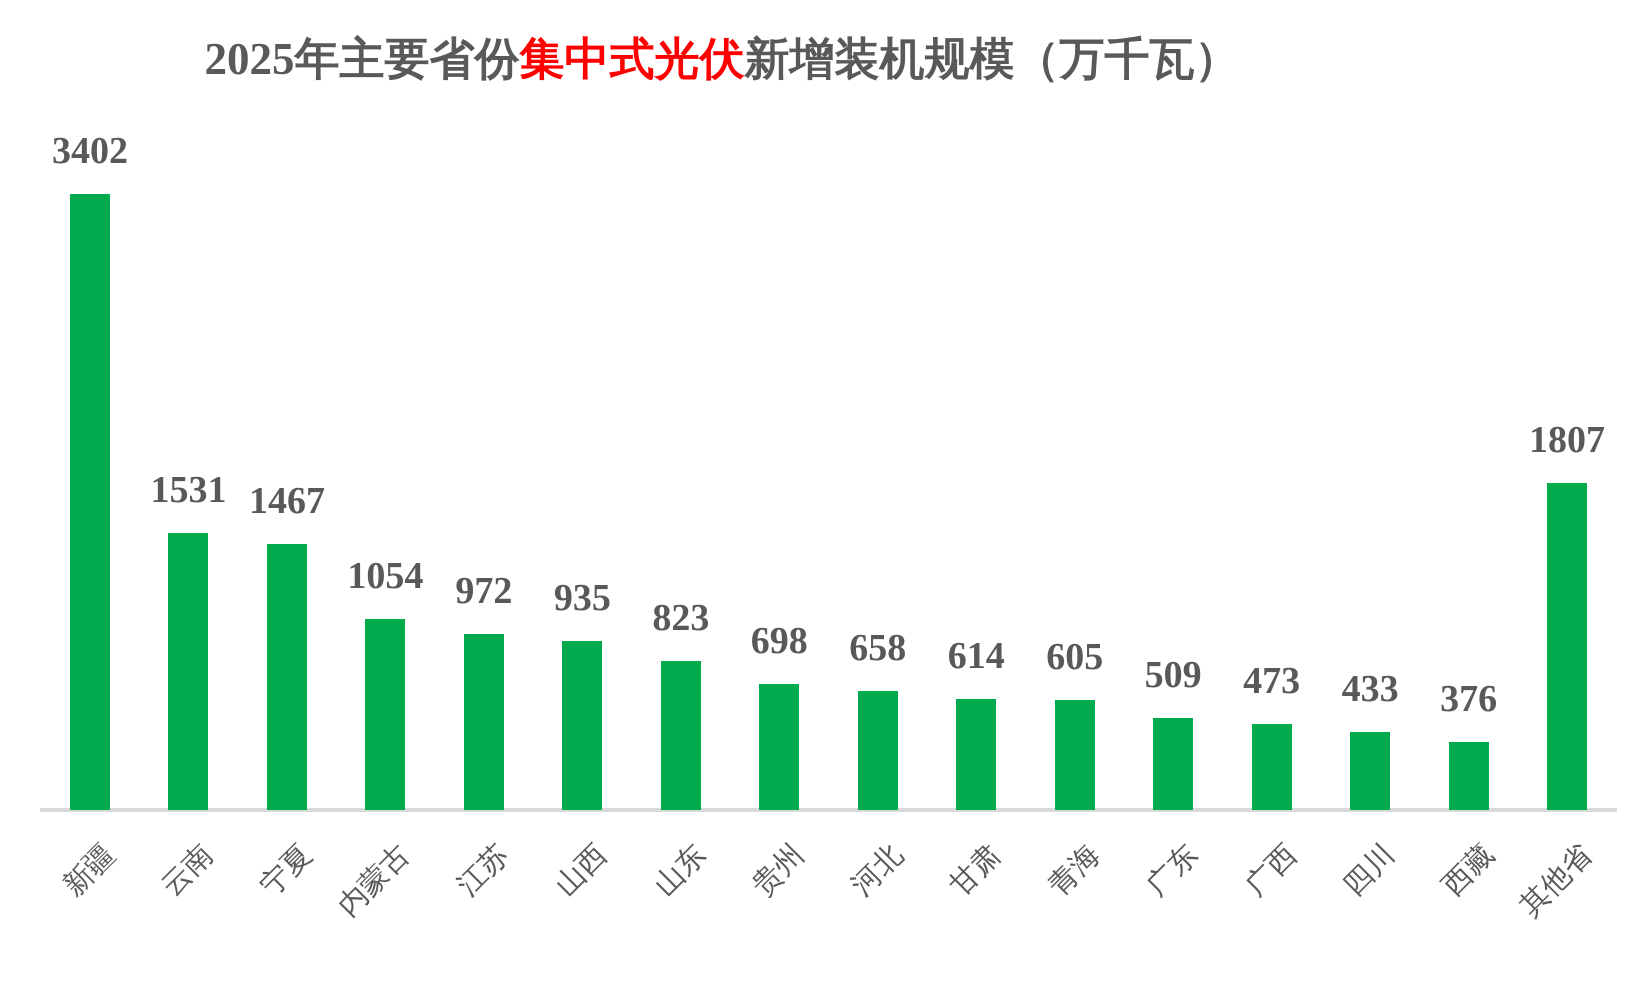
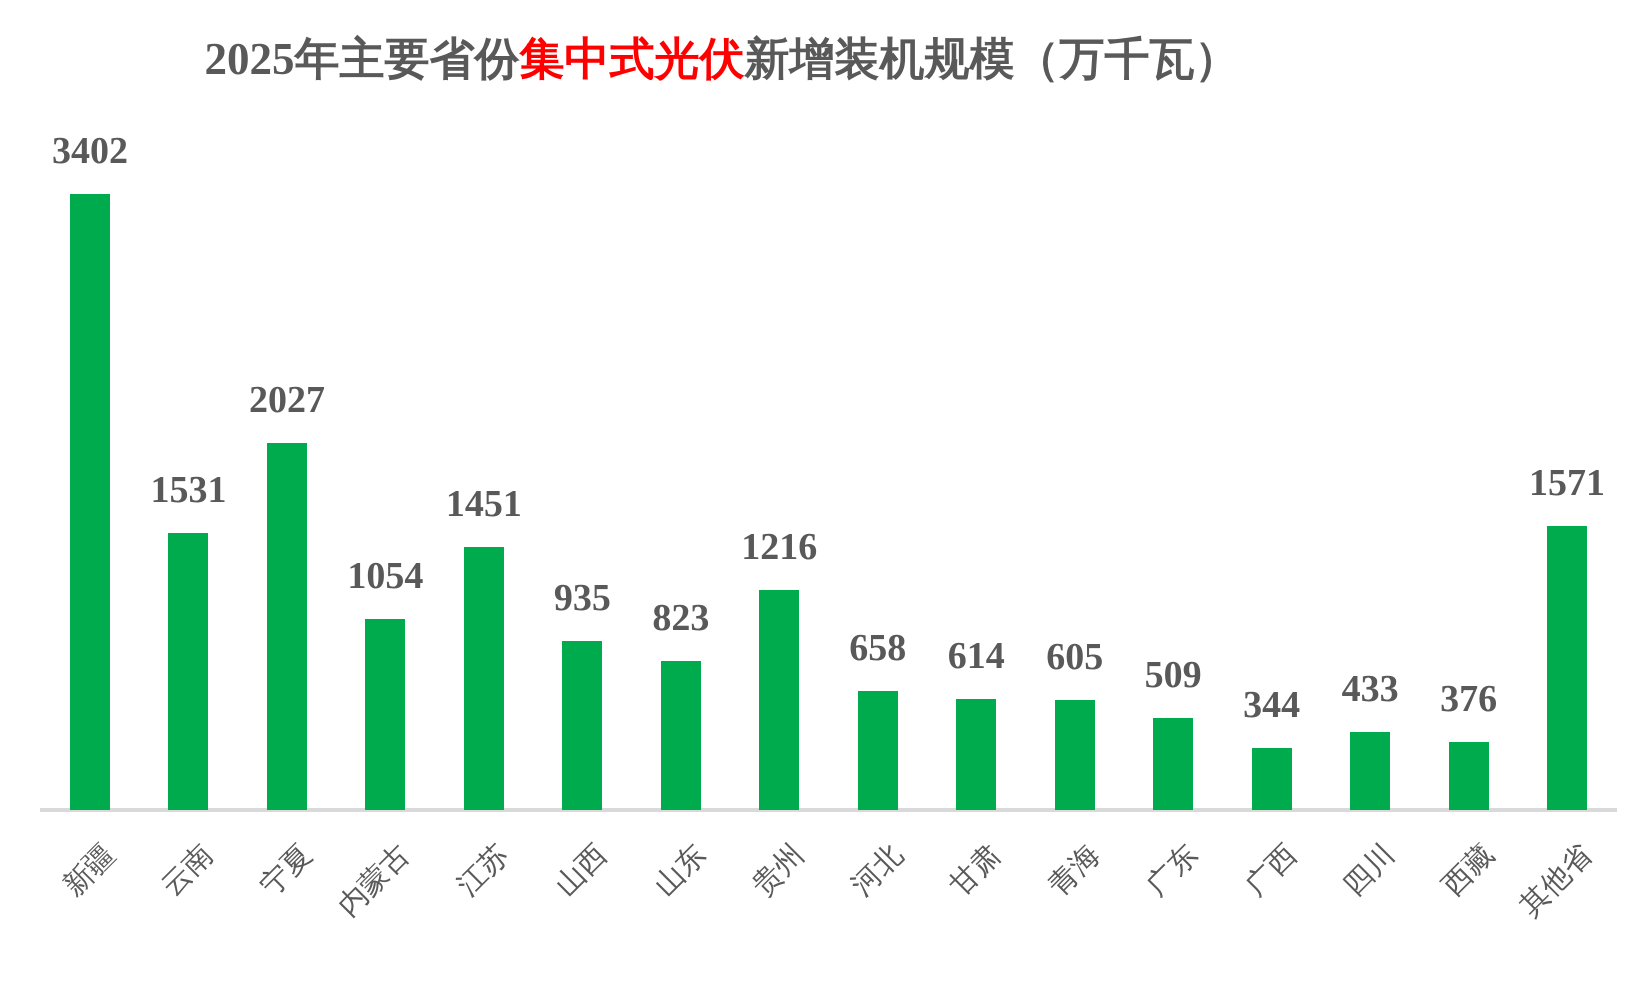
宁夏: 1467 -> 2027
江苏: 972 -> 1451
贵州: 698 -> 1216
广西: 473 -> 344
其他省: 1807 -> 1571
